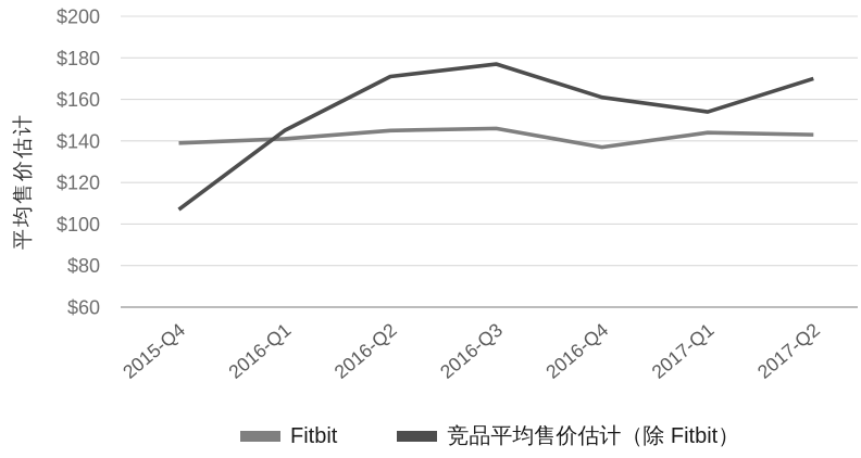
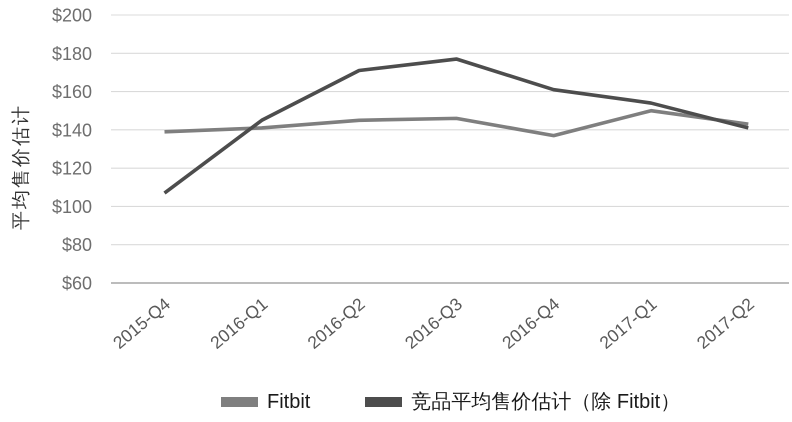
Fitbit/2017-Q1: $144 -> $150
竞品平均售价估计（除 Fitbit）/2017-Q2: $170 -> $141
